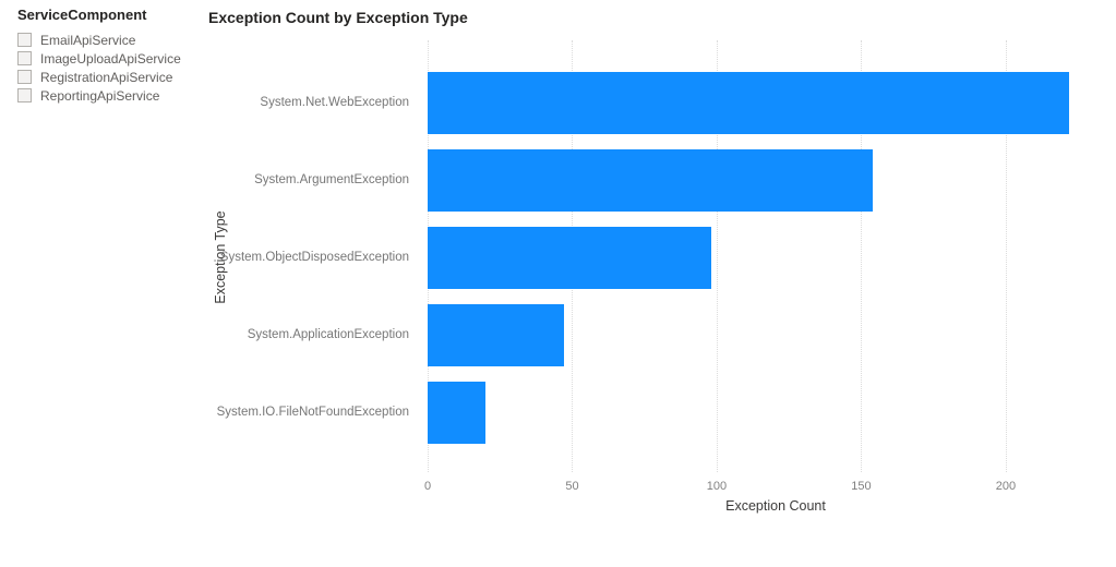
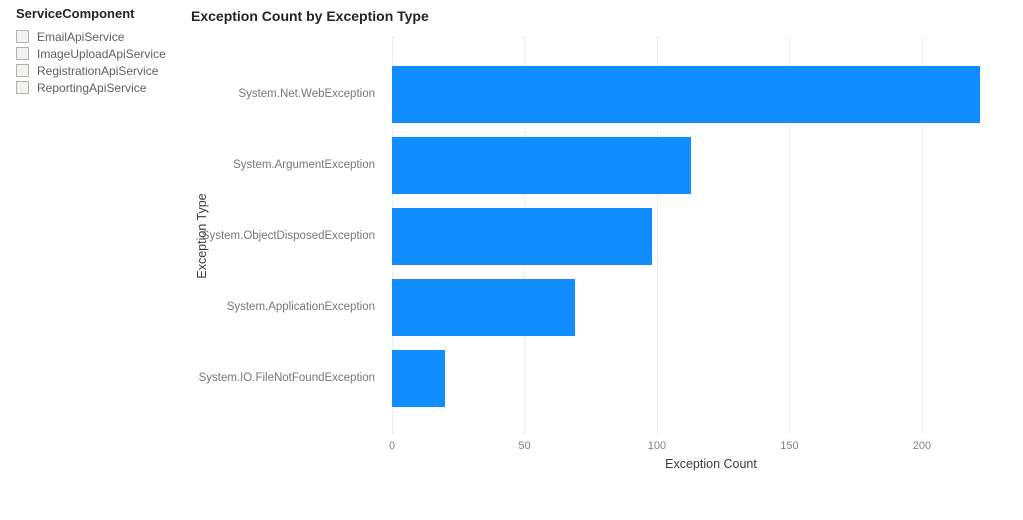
System.ArgumentException: 154 -> 113
System.ApplicationException: 47 -> 69
